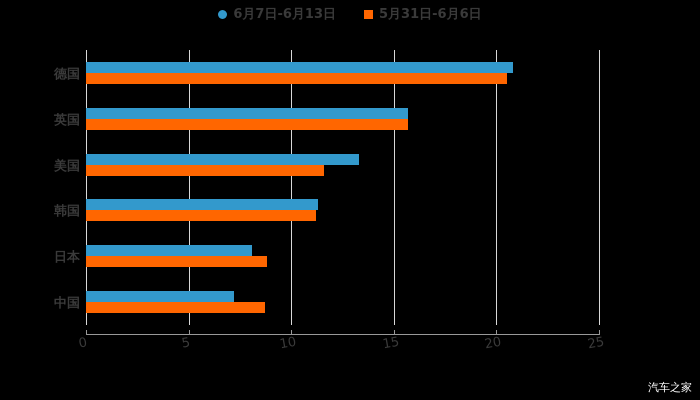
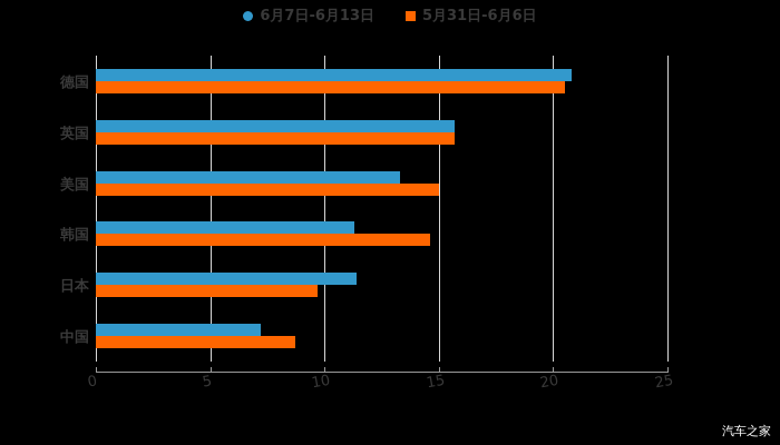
5月31日-6月6日/美国: 11.6 -> 15.0
5月31日-6月6日/韩国: 11.2 -> 14.6
6月7日-6月13日/日本: 8.1 -> 11.4
5月31日-6月6日/日本: 8.8 -> 9.7
